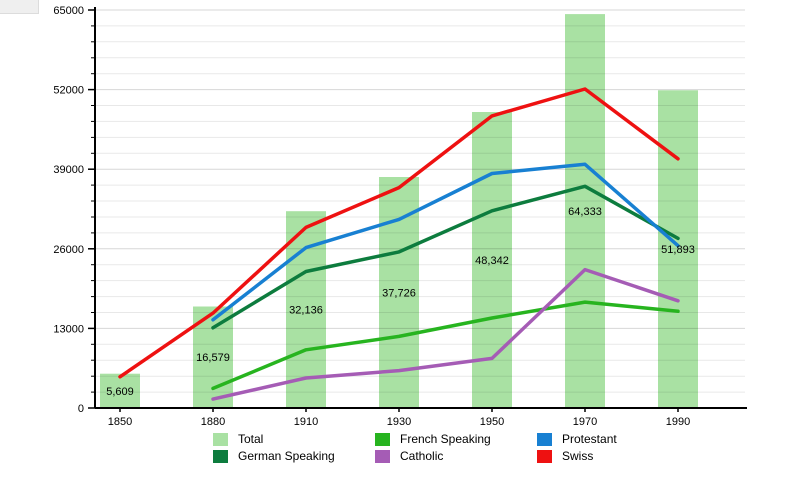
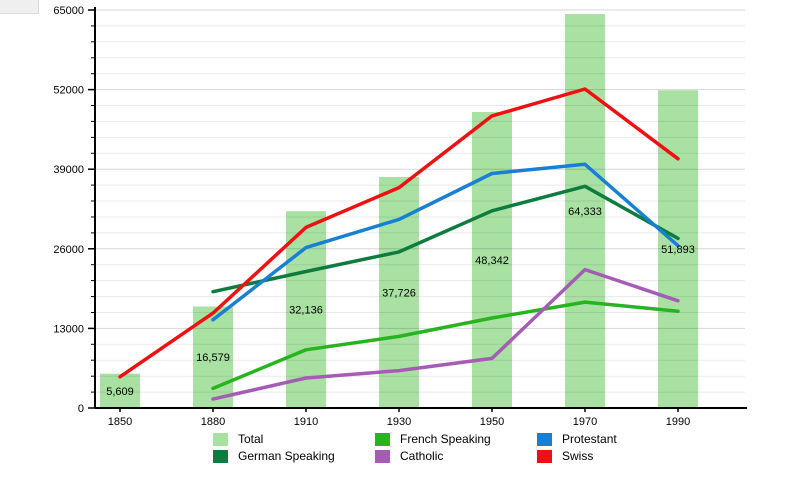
German Speaking/1880: 13000 -> 19000
